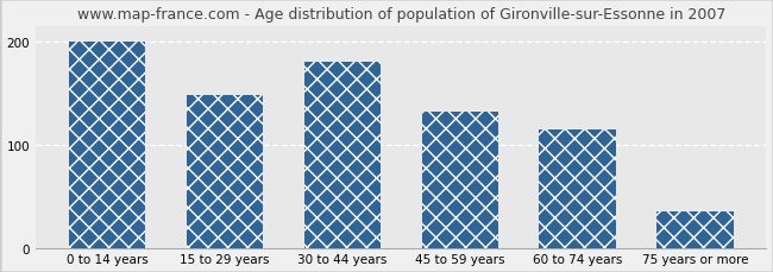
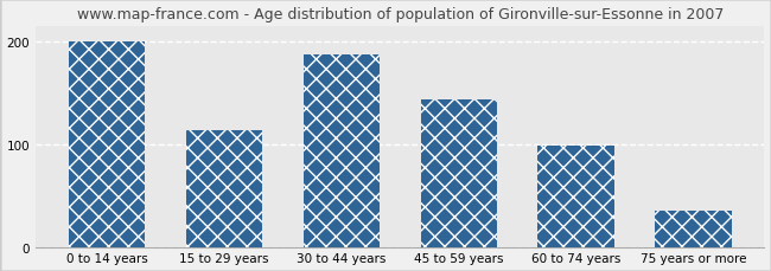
15 to 29 years: 148 -> 113
30 to 44 years: 180 -> 187
45 to 59 years: 132 -> 143
60 to 74 years: 114 -> 98
